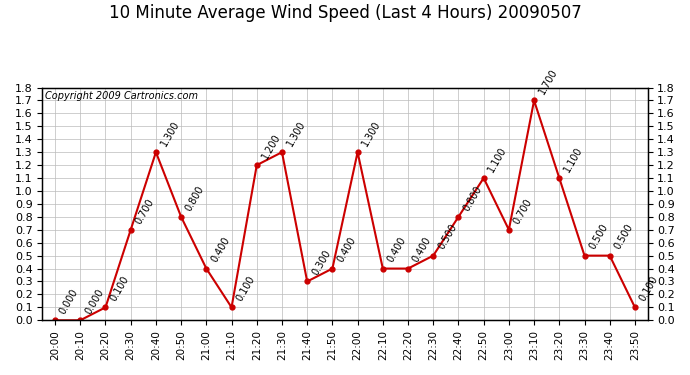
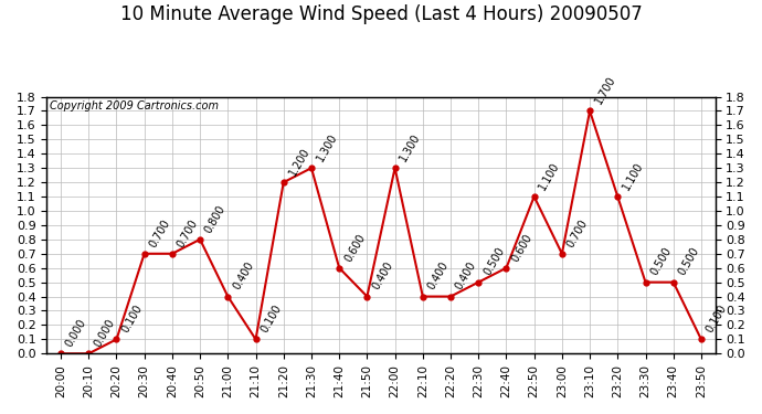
20:40: 1.300 -> 0.700
21:40: 0.300 -> 0.600
22:40: 0.800 -> 0.600
